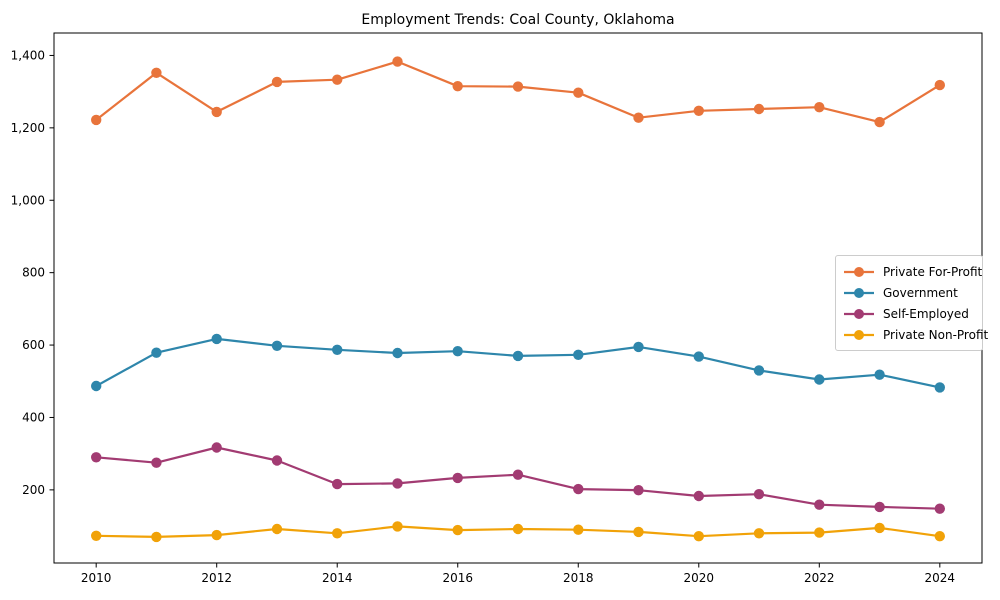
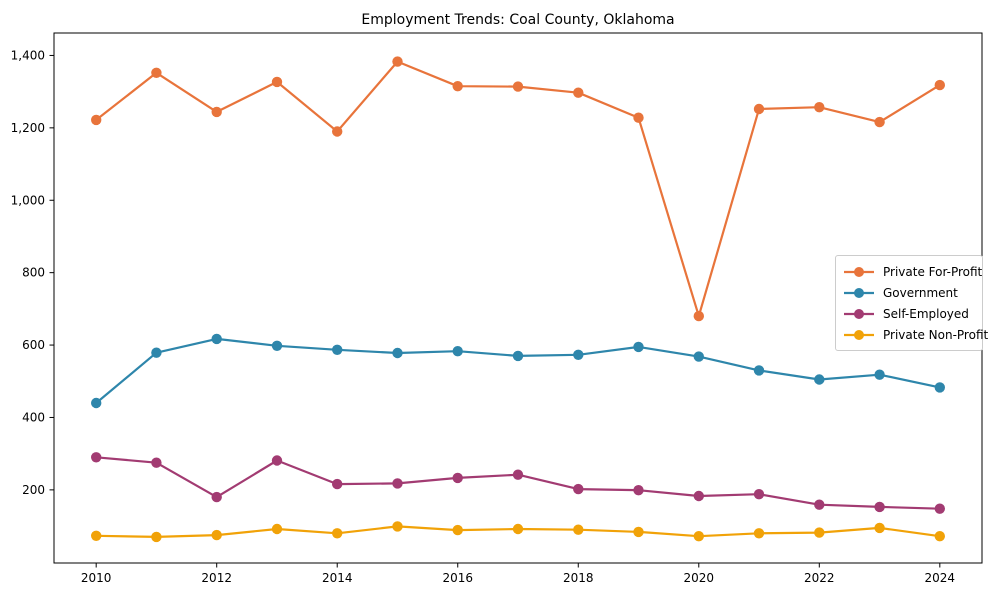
Government/2010: 490 -> 440
Self-Employed/2012: 320 -> 180
Private For-Profit/2014: 1330 -> 1190
Private For-Profit/2020: 1250 -> 680
